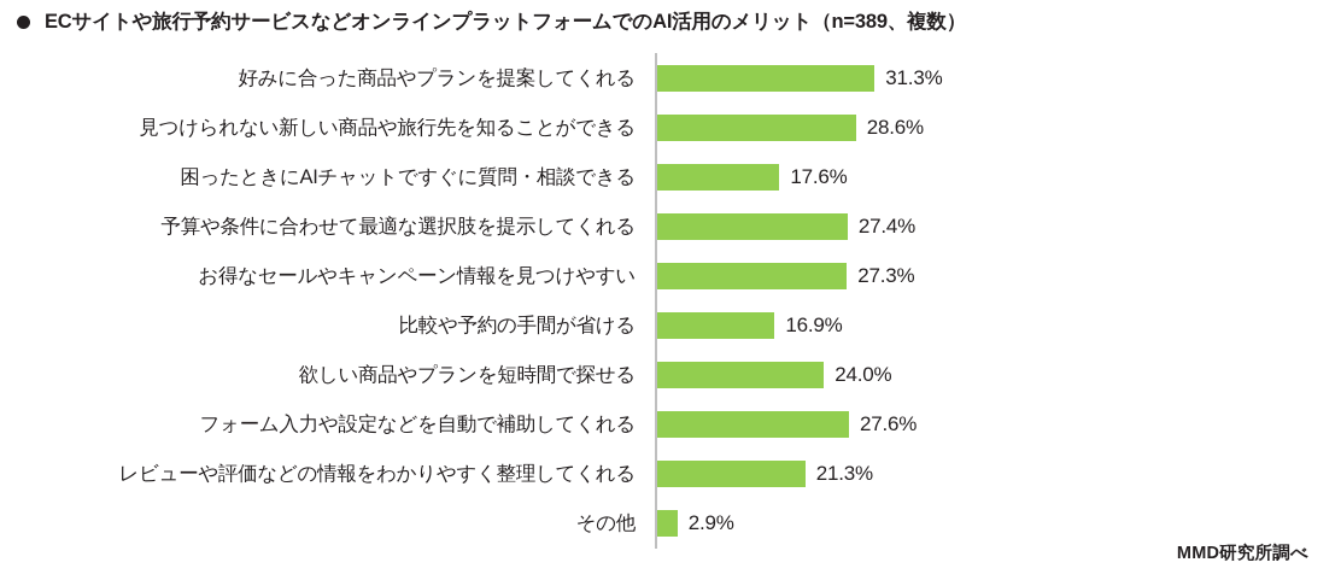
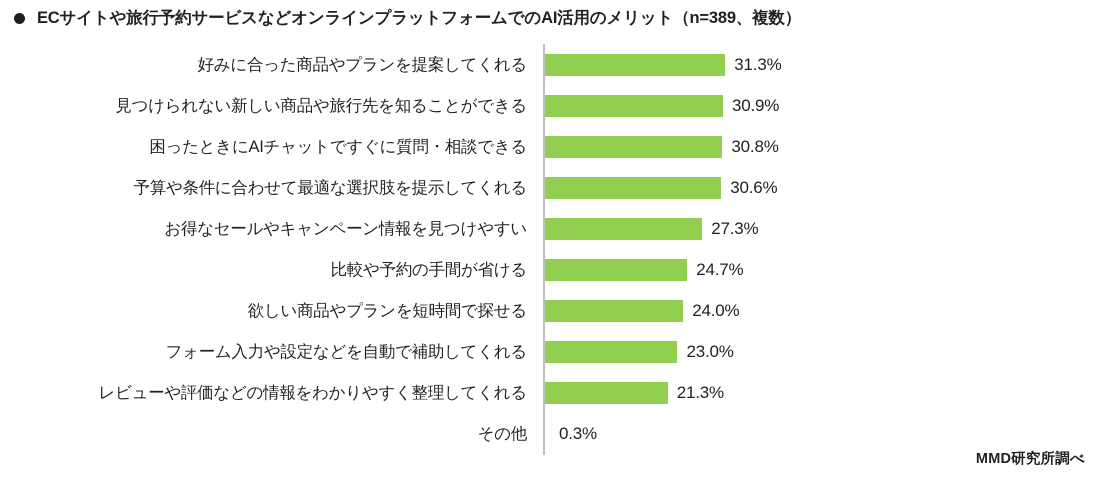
見つけられない新しい商品や旅行先を知ることができる: 28.6% -> 30.9%
困ったときにAIチャットですぐに質問・相談できる: 17.6% -> 30.8%
予算や条件に合わせて最適な選択肢を提示してくれる: 27.4% -> 30.6%
比較や予約の手間が省ける: 16.9% -> 24.7%
フォーム入力や設定などを自動で補助してくれる: 27.6% -> 23.0%
その他: 2.9% -> 0.3%
